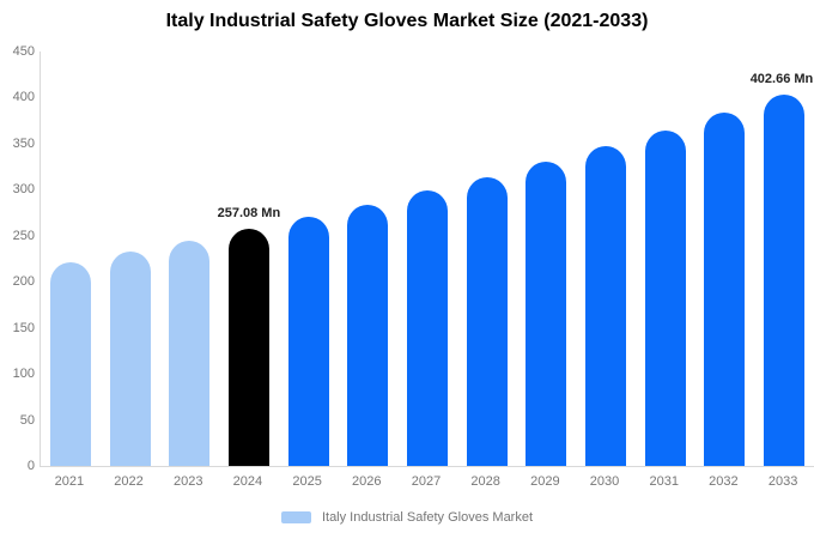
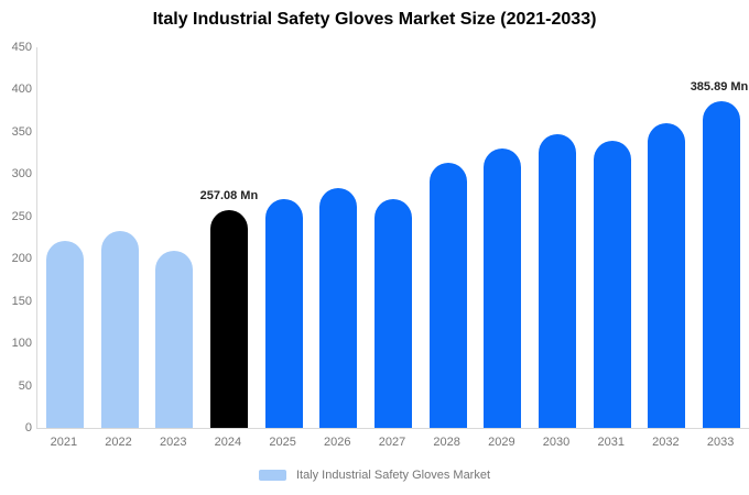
2023: 240 -> 210
2027: 300 -> 270
2031: 360 -> 340
2032: 380 -> 360
2033: 402.66 -> 385.89
